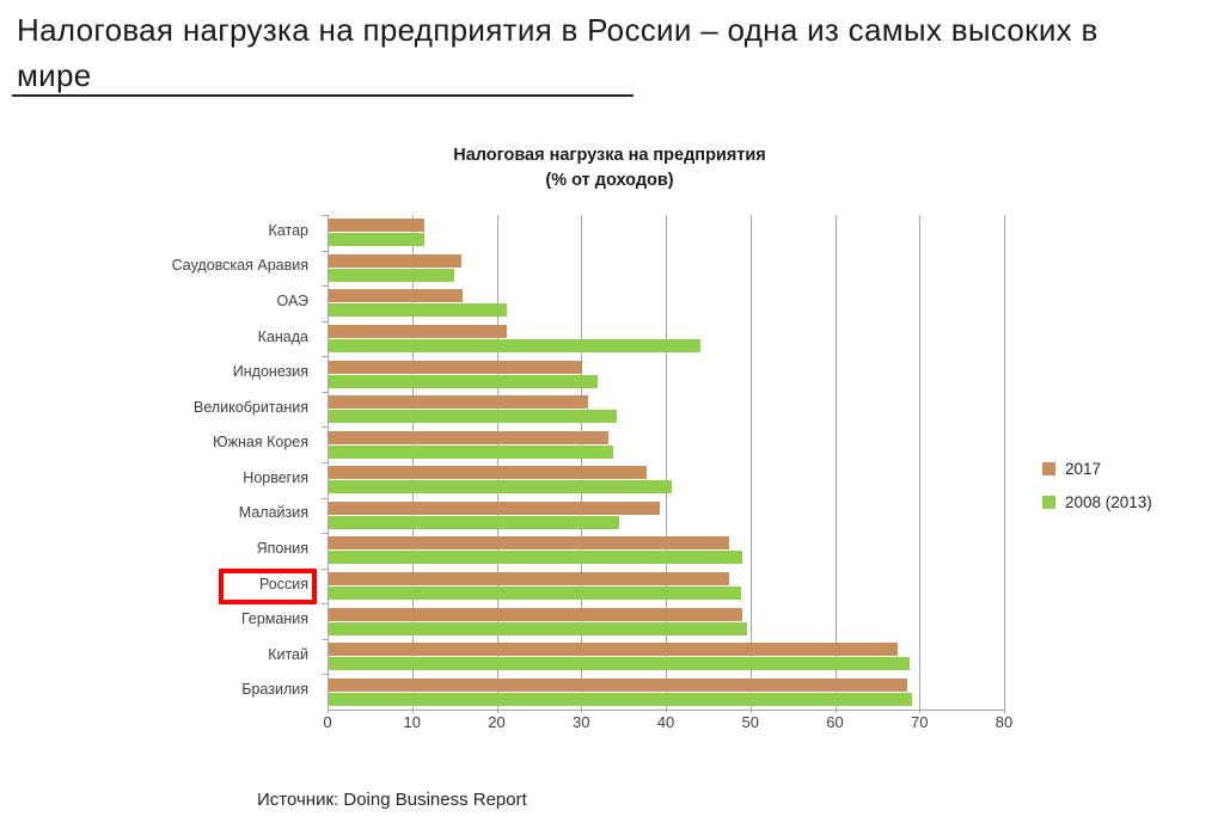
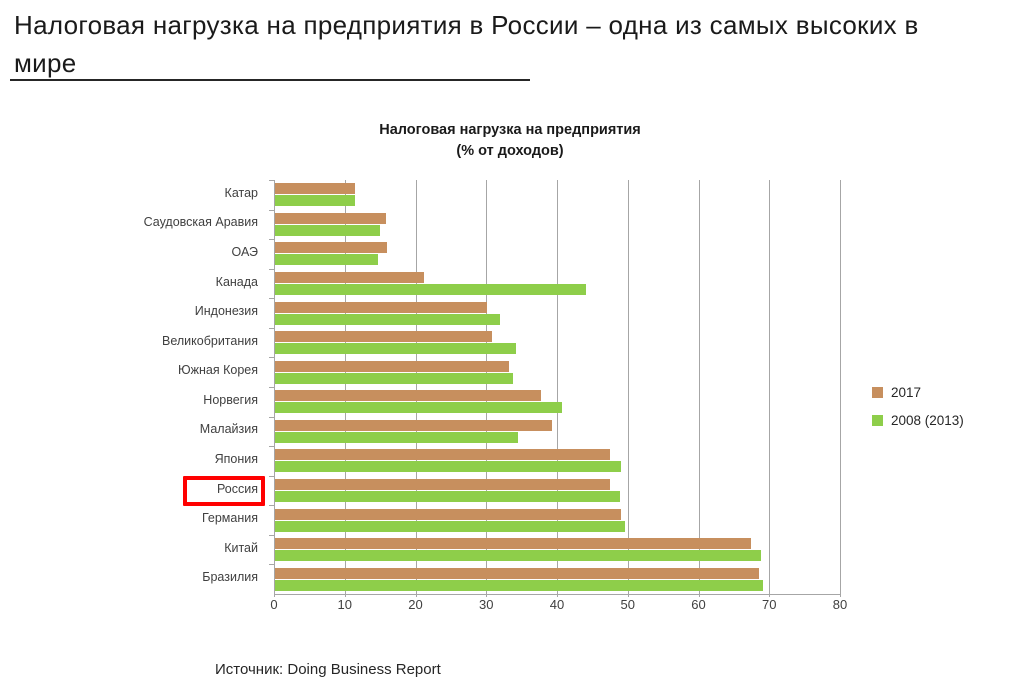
2008 (2013)/ОАЭ: 21 -> 14
